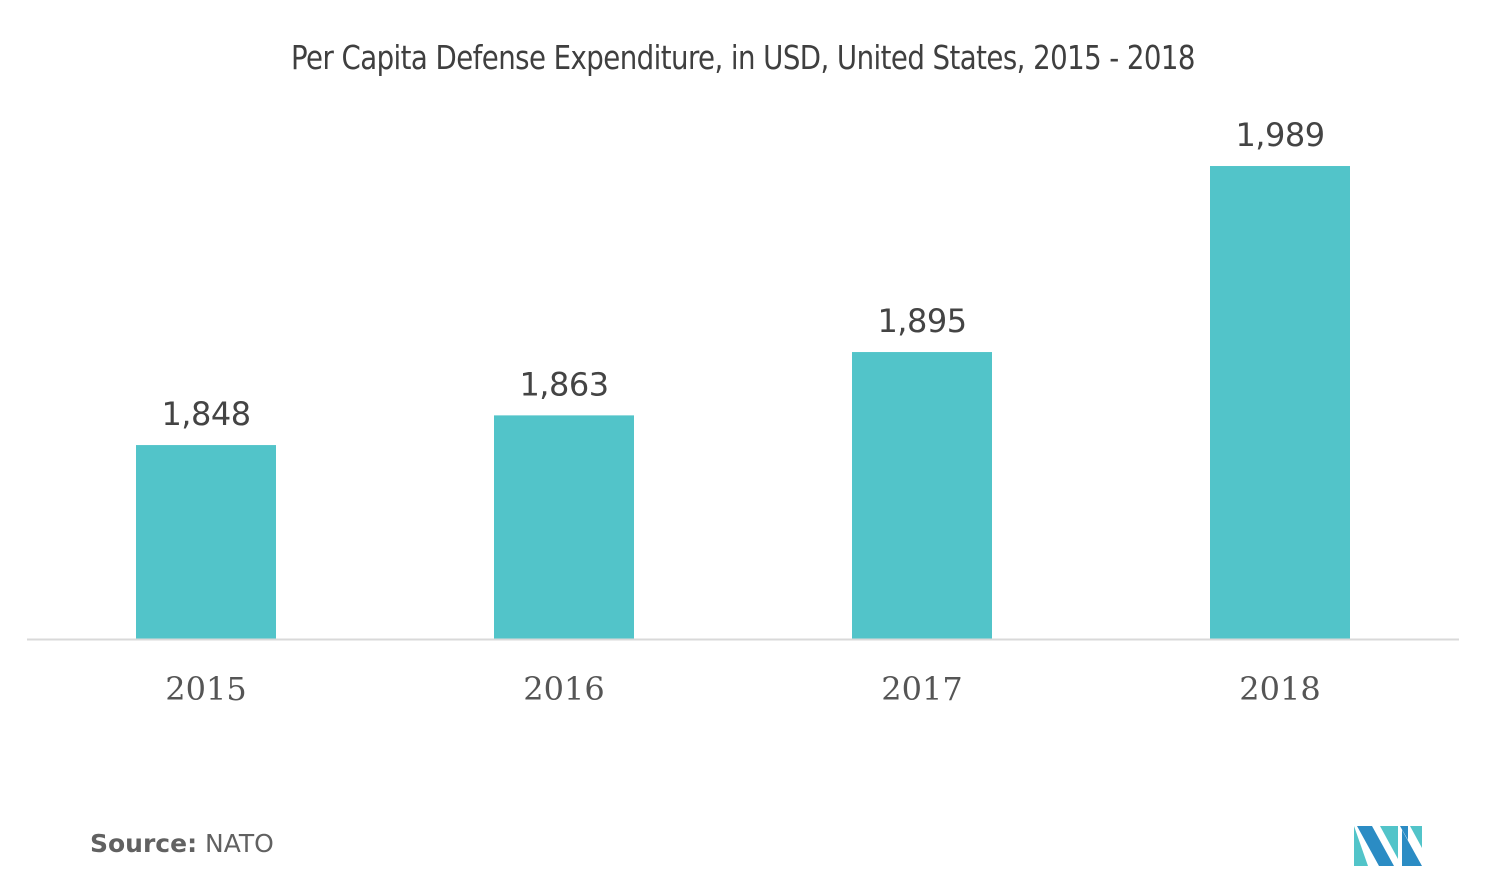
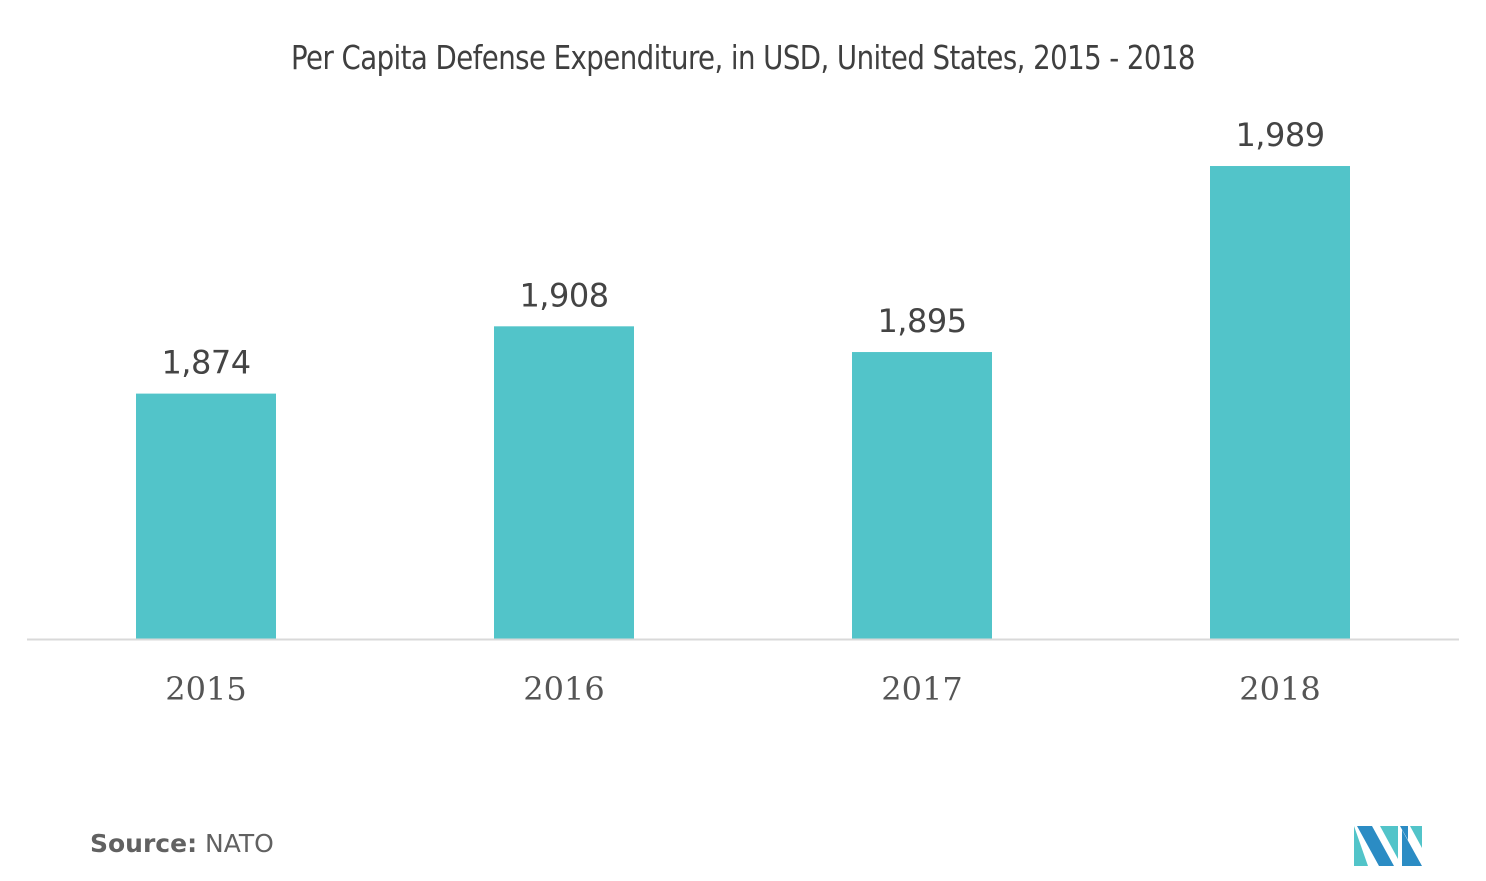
2015: 1,848 -> 1,874
2016: 1,863 -> 1,908
